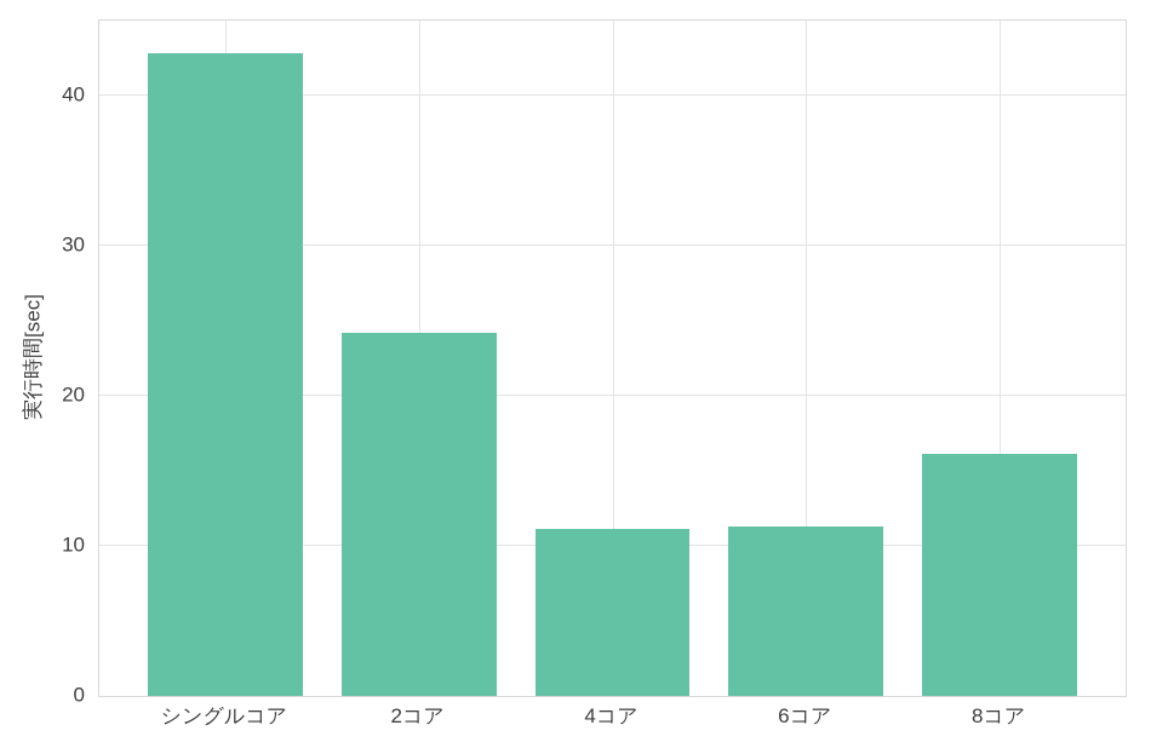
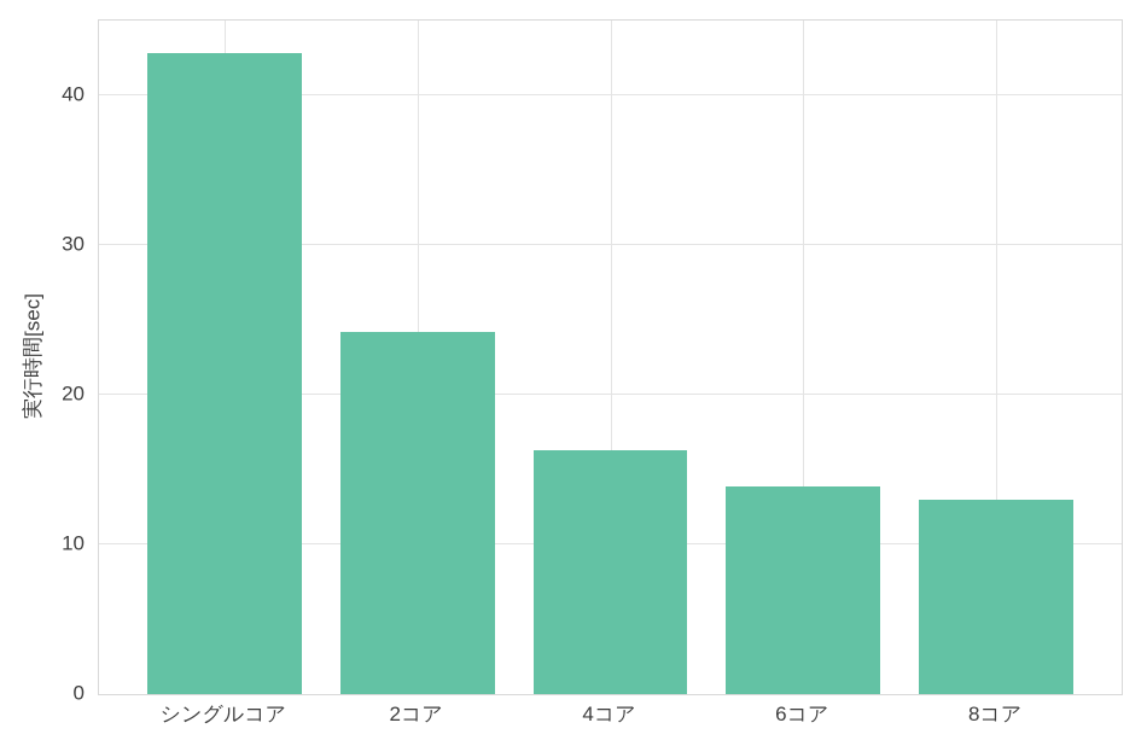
4コア: 11.1 -> 16.3
6コア: 11.3 -> 13.9
8コア: 16.1 -> 13.0
